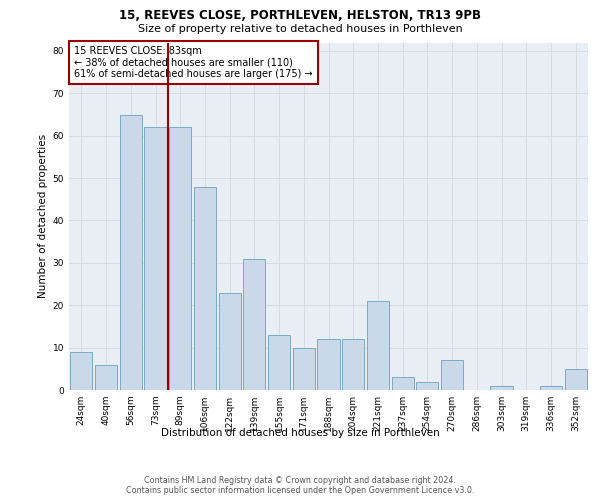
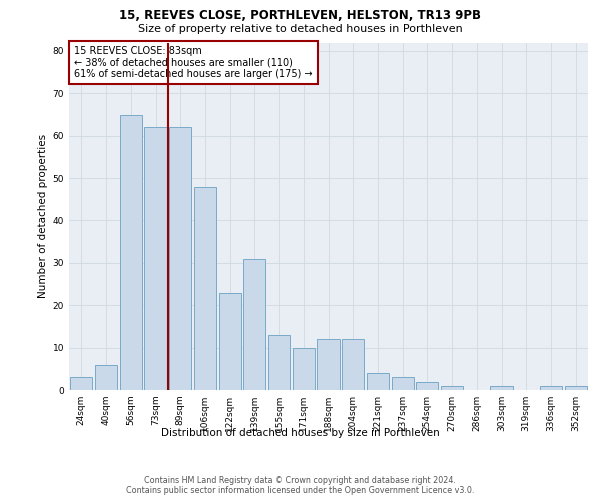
24sqm: 9 -> 3
221sqm: 21 -> 4
270sqm: 7 -> 1
352sqm: 5 -> 1
